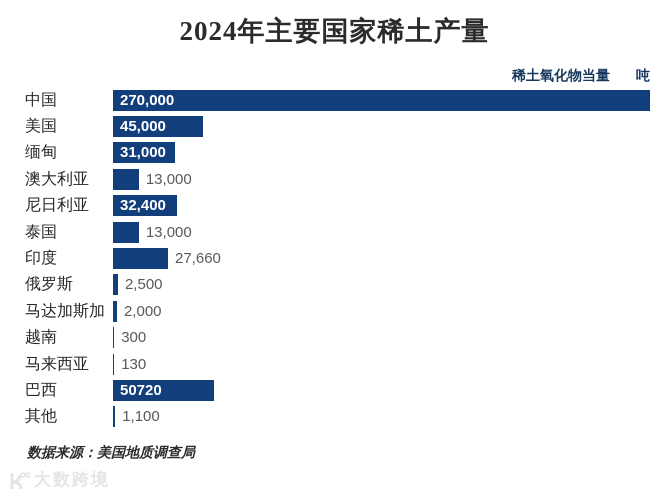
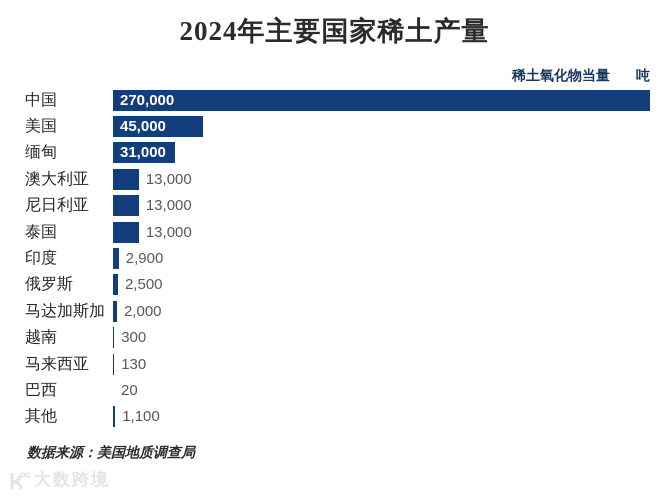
尼日利亚: 32,400 -> 13,000
印度: 27,660 -> 2,900
巴西: 50720 -> 20
